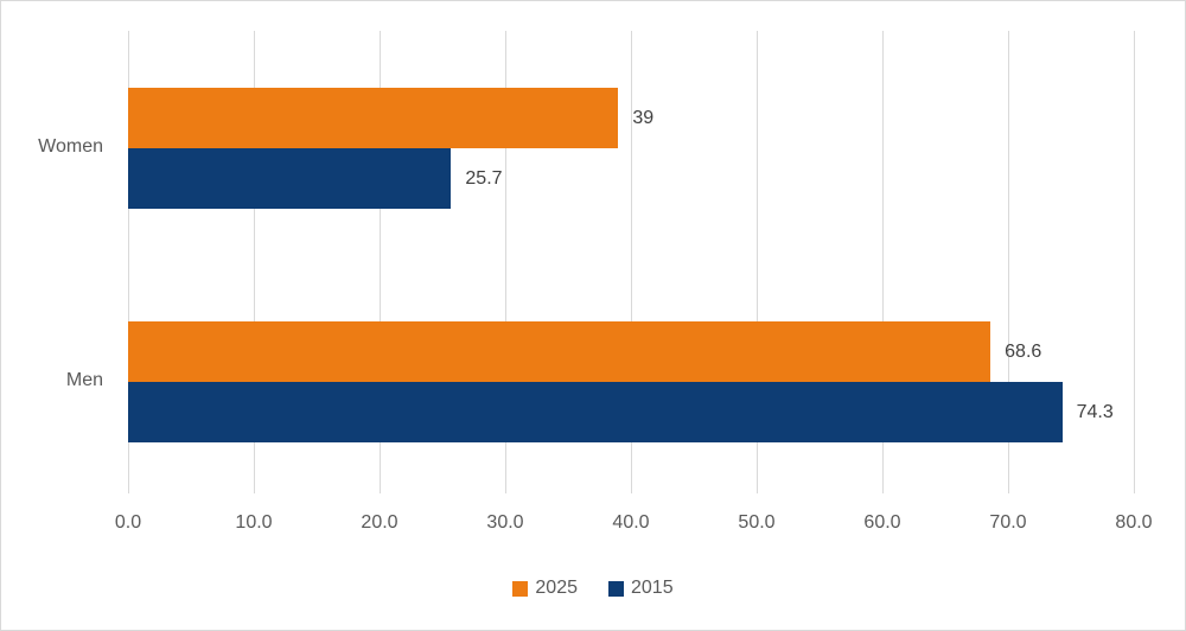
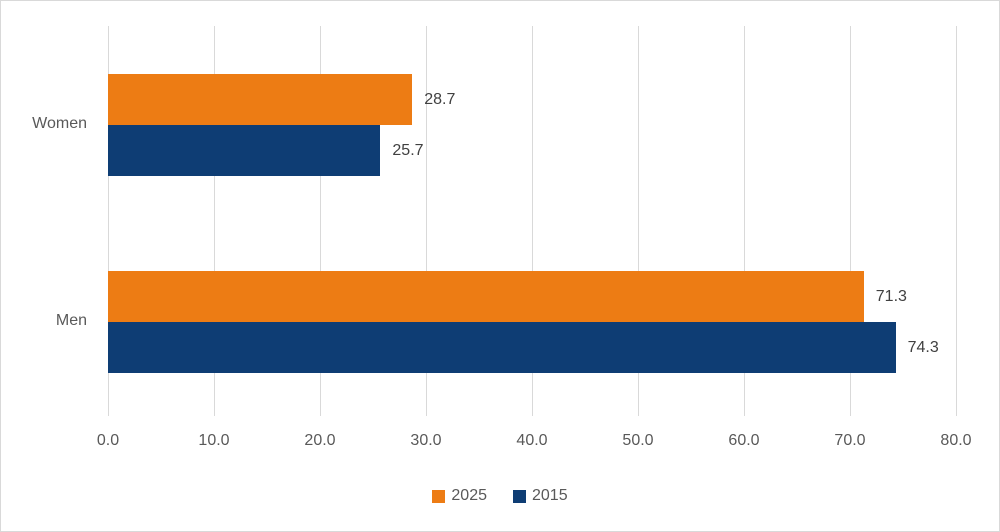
2025/Women: 39 -> 28.7
2025/Men: 68.6 -> 71.3
